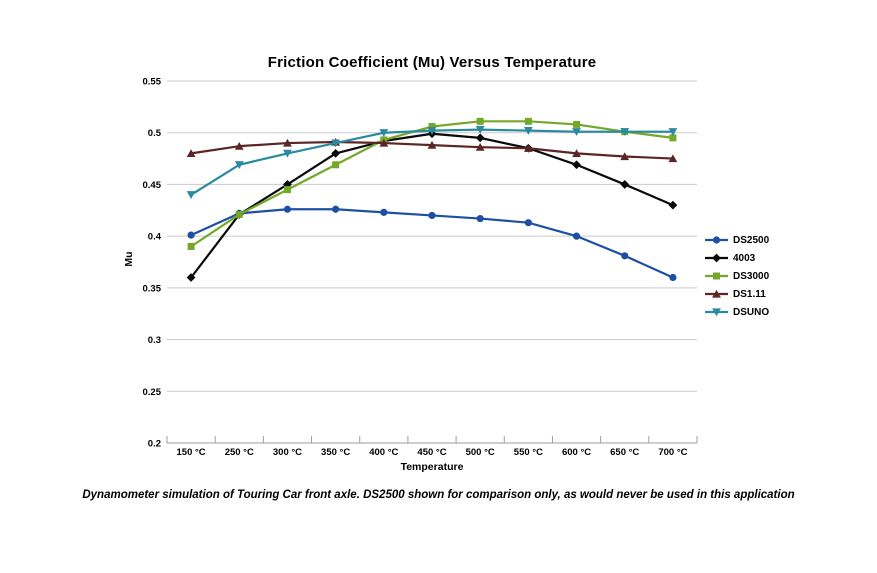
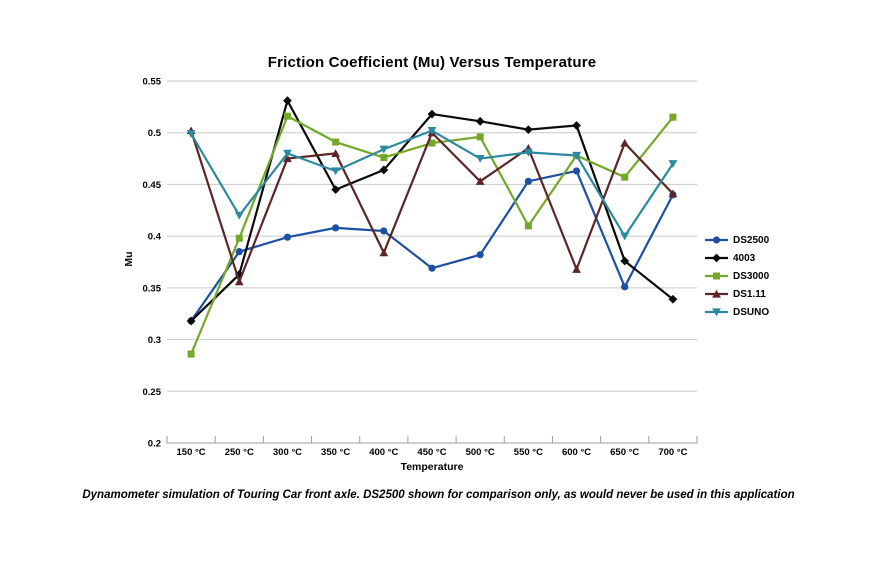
DS2500/150 °C: 0.401 -> 0.318
4003/150 °C: 0.360 -> 0.318
DS3000/150 °C: 0.390 -> 0.286
DS1.11/150 °C: 0.480 -> 0.502
DSUNO/150 °C: 0.440 -> 0.499
DS2500/250 °C: 0.422 -> 0.385
4003/250 °C: 0.421 -> 0.363
DS3000/250 °C: 0.421 -> 0.398
DS1.11/250 °C: 0.487 -> 0.356
DSUNO/250 °C: 0.469 -> 0.420
DS2500/300 °C: 0.426 -> 0.399
4003/300 °C: 0.450 -> 0.531
DS3000/300 °C: 0.445 -> 0.516
DS1.11/300 °C: 0.490 -> 0.475
DS2500/350 °C: 0.426 -> 0.408
4003/350 °C: 0.480 -> 0.445
DS3000/350 °C: 0.469 -> 0.491
DS1.11/350 °C: 0.491 -> 0.480
DSUNO/350 °C: 0.490 -> 0.463
DS2500/400 °C: 0.423 -> 0.405
4003/400 °C: 0.492 -> 0.464
DS3000/400 °C: 0.493 -> 0.476
DS1.11/400 °C: 0.490 -> 0.384
DSUNO/400 °C: 0.500 -> 0.484
DS2500/450 °C: 0.420 -> 0.369
4003/450 °C: 0.499 -> 0.518
DS3000/450 °C: 0.506 -> 0.490
DS1.11/450 °C: 0.488 -> 0.500
DS2500/500 °C: 0.417 -> 0.382
4003/500 °C: 0.495 -> 0.511
DS3000/500 °C: 0.511 -> 0.496
DS1.11/500 °C: 0.486 -> 0.453
DSUNO/500 °C: 0.503 -> 0.475
DS2500/550 °C: 0.413 -> 0.453
4003/550 °C: 0.485 -> 0.503
DS3000/550 °C: 0.511 -> 0.410
DSUNO/550 °C: 0.502 -> 0.481
DS2500/600 °C: 0.400 -> 0.463
4003/600 °C: 0.469 -> 0.507
DS3000/600 °C: 0.508 -> 0.478
DS1.11/600 °C: 0.480 -> 0.368
DSUNO/600 °C: 0.501 -> 0.478
DS2500/650 °C: 0.381 -> 0.351
4003/650 °C: 0.450 -> 0.376
DS3000/650 °C: 0.501 -> 0.457
DS1.11/650 °C: 0.477 -> 0.490
DSUNO/650 °C: 0.501 -> 0.400
DS2500/700 °C: 0.360 -> 0.440
4003/700 °C: 0.430 -> 0.339
DS3000/700 °C: 0.495 -> 0.515
DS1.11/700 °C: 0.475 -> 0.441
DSUNO/700 °C: 0.501 -> 0.470
